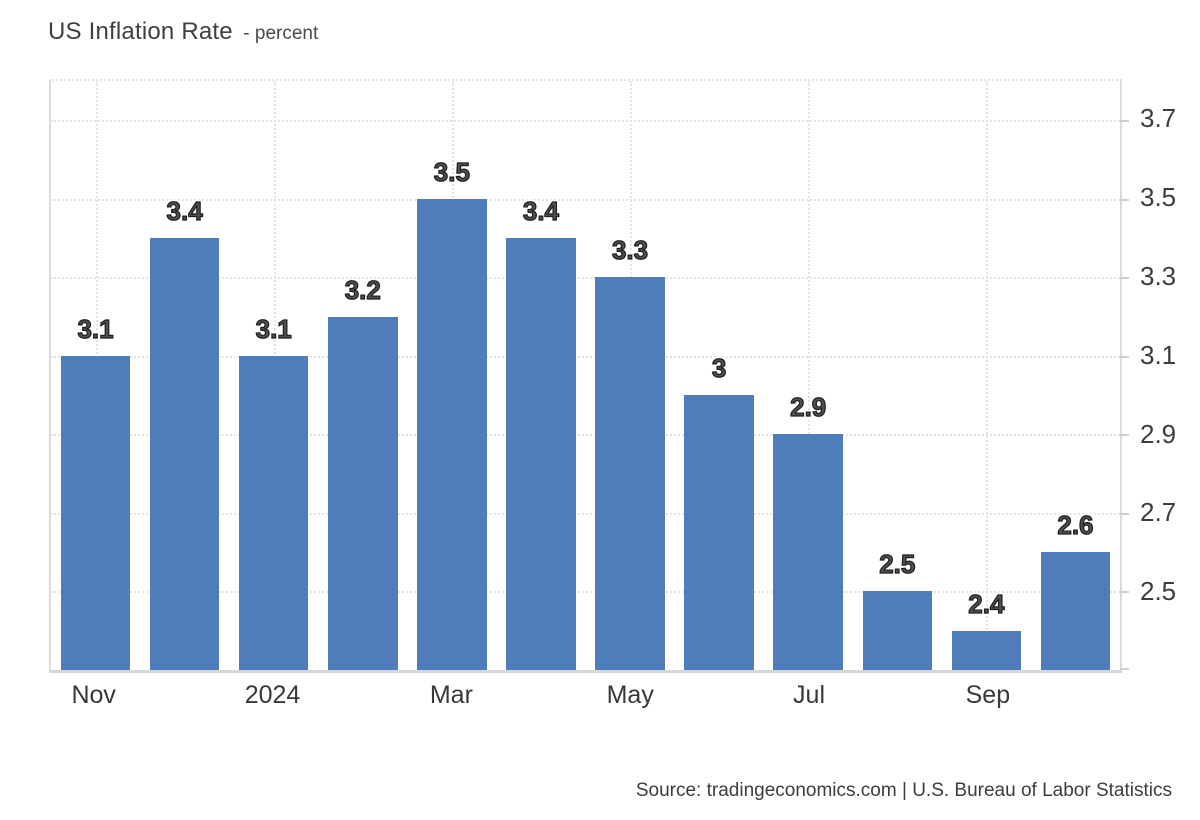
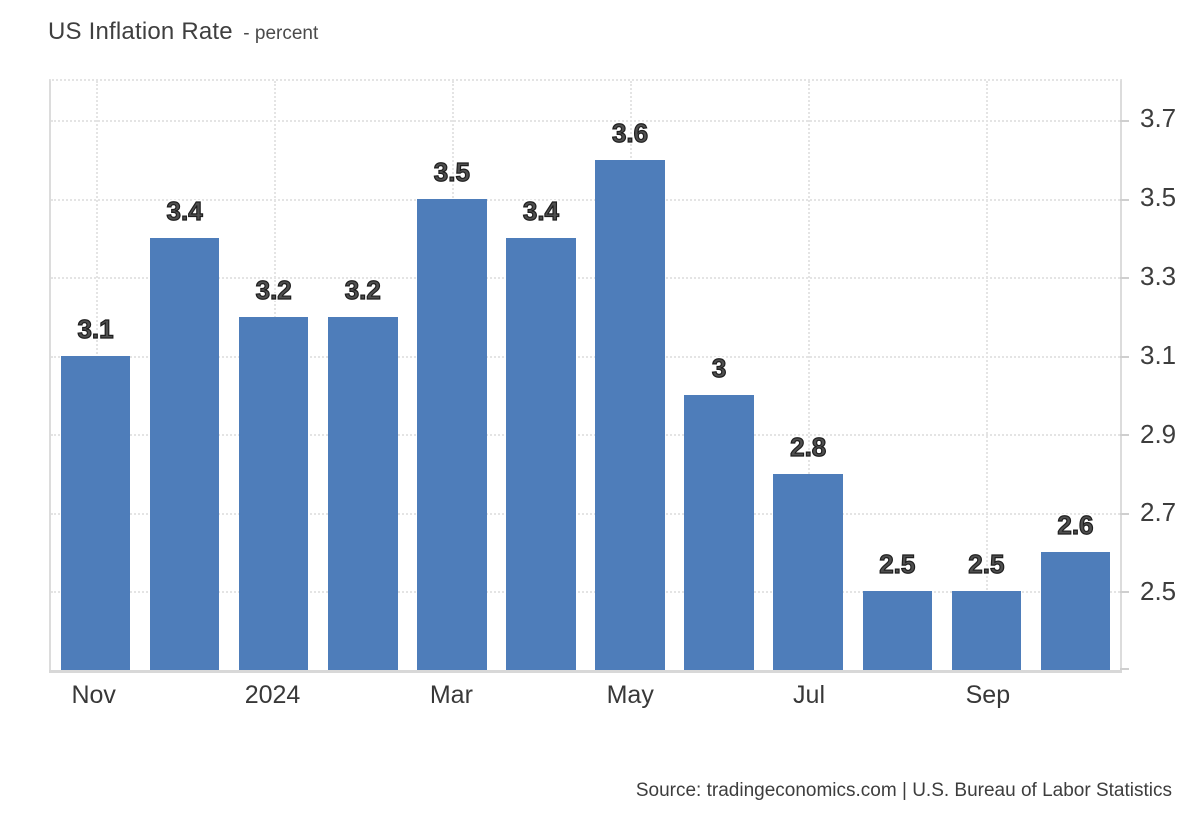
2024: 3.1 -> 3.2
May: 3.3 -> 3.6
Jul: 2.9 -> 2.8
Sep: 2.4 -> 2.5
